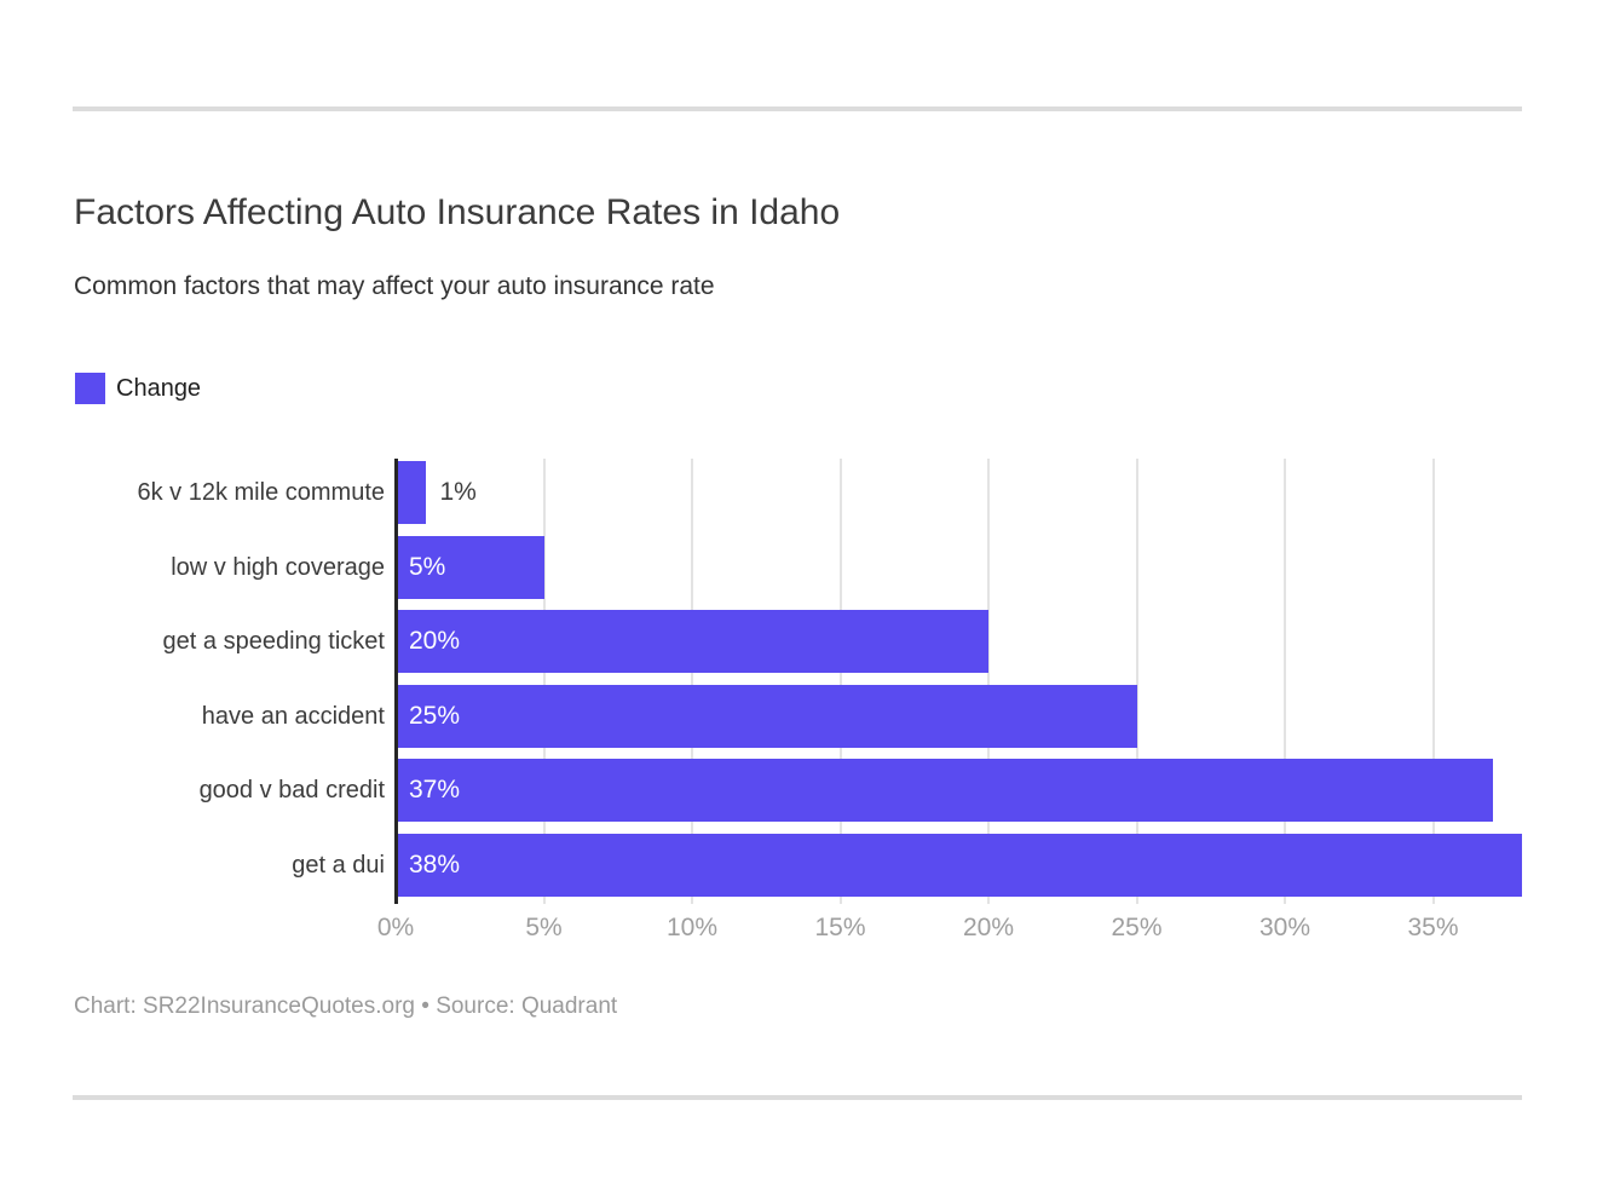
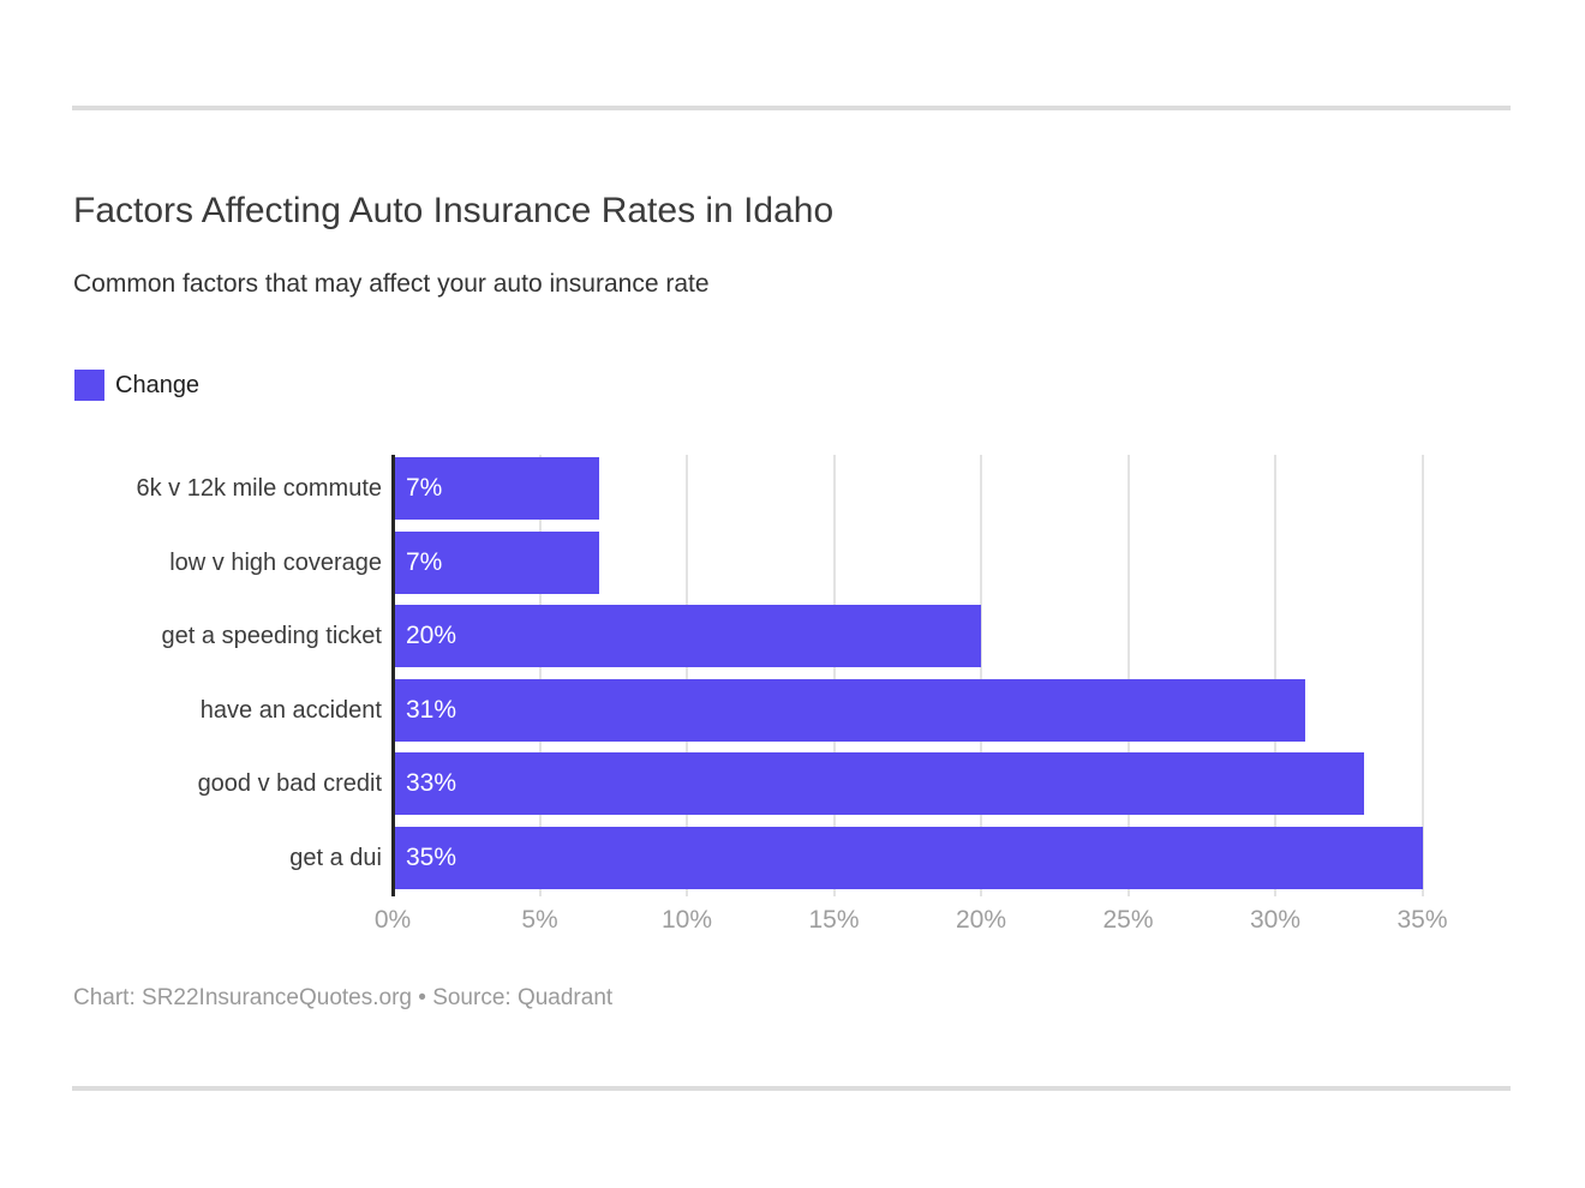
6k v 12k mile commute: 1% -> 7%
low v high coverage: 5% -> 7%
have an accident: 25% -> 31%
good v bad credit: 37% -> 33%
get a dui: 38% -> 35%
